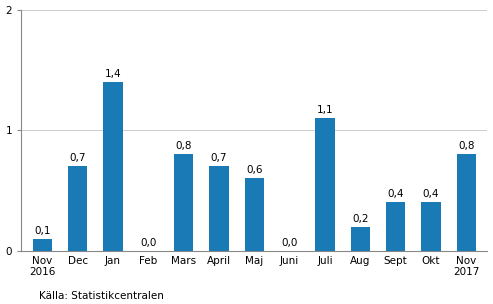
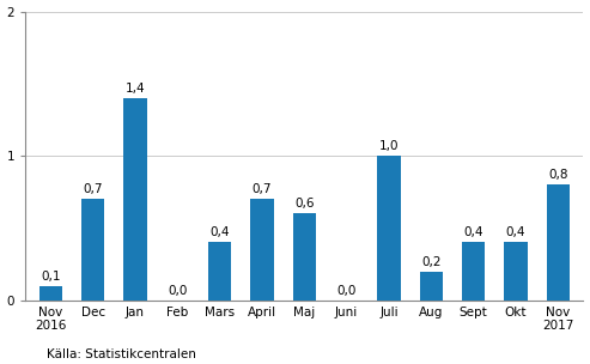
Mars: 0,8 -> 0,4
Juli: 1,1 -> 1,0
